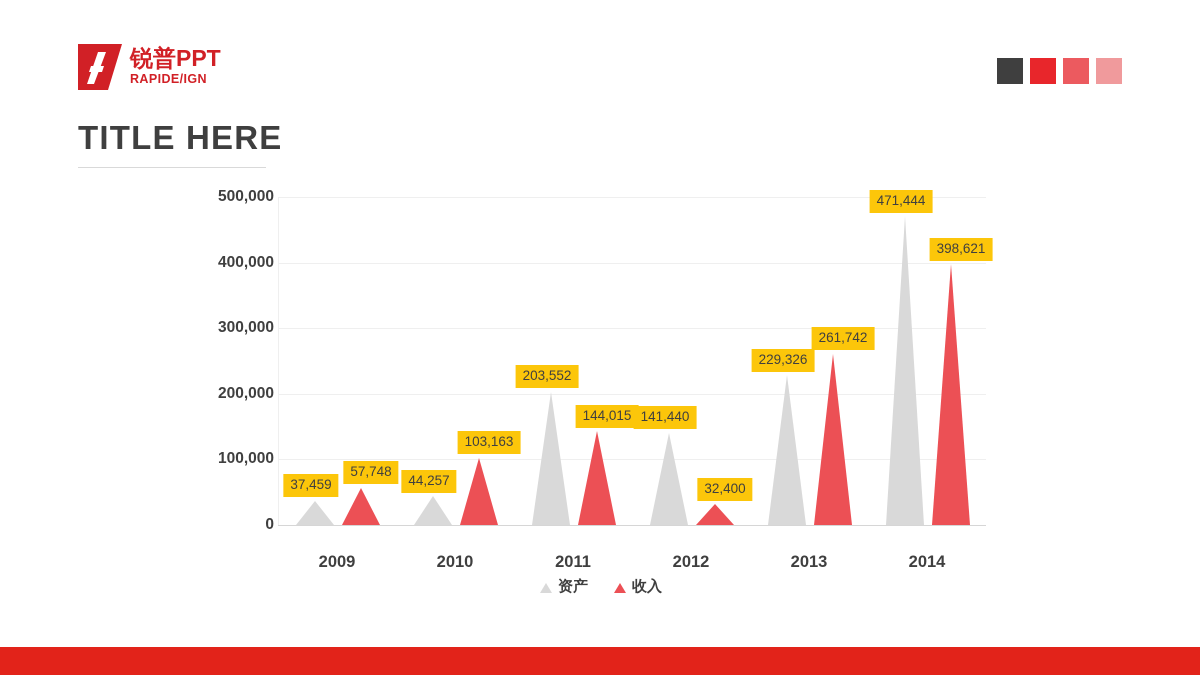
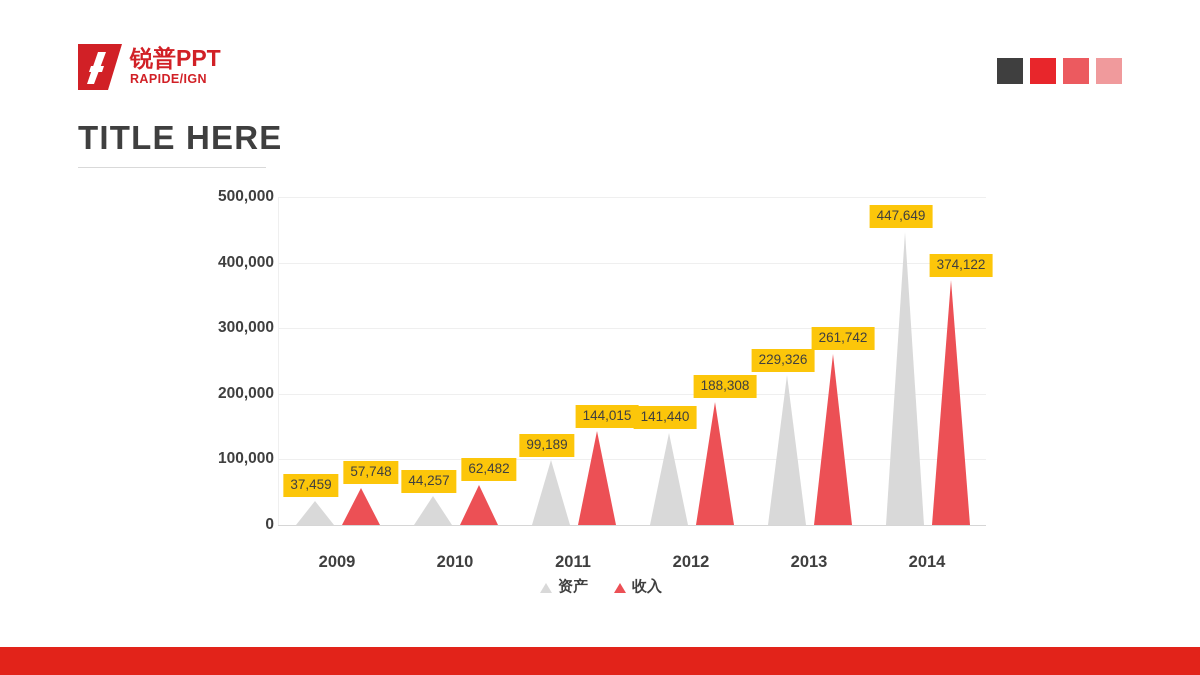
收入/2010: 103,163 -> 62,482
资产/2011: 203,552 -> 99,189
收入/2012: 32,400 -> 188,308
资产/2014: 471,444 -> 447,649
收入/2014: 398,621 -> 374,122
